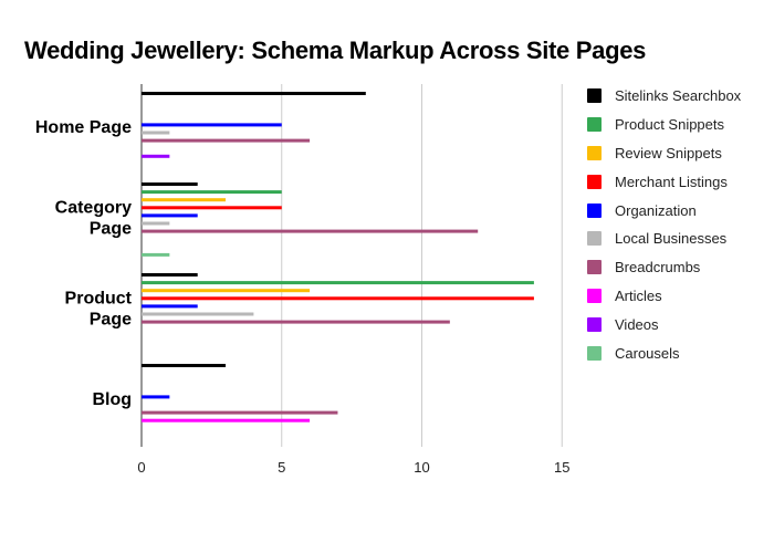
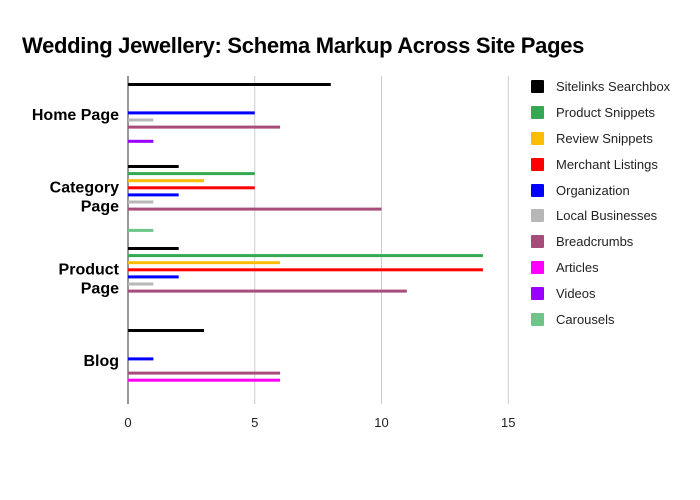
Breadcrumbs/Category Page: 12 -> 10
Local Businesses/Product Page: 4 -> 1
Breadcrumbs/Blog: 7 -> 6
